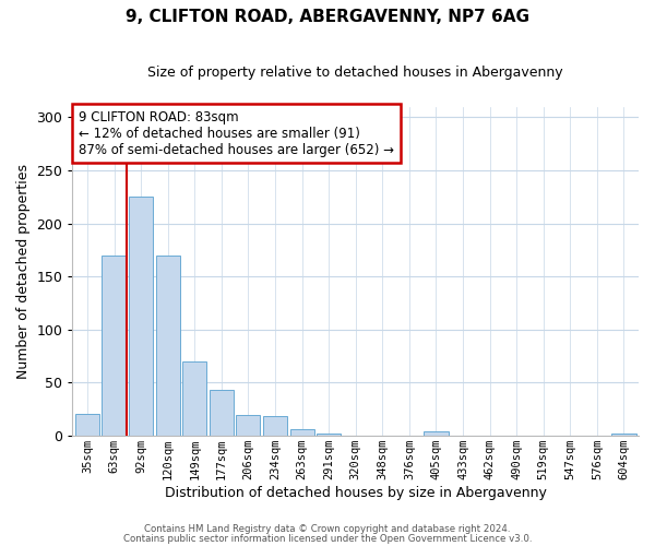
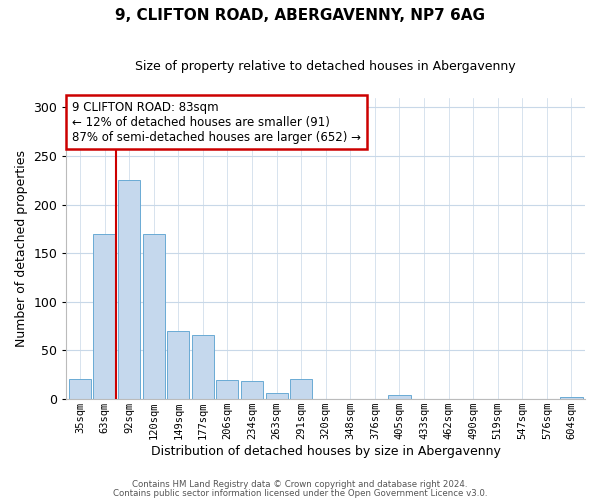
177sqm: 43 -> 66
291sqm: 2 -> 20
